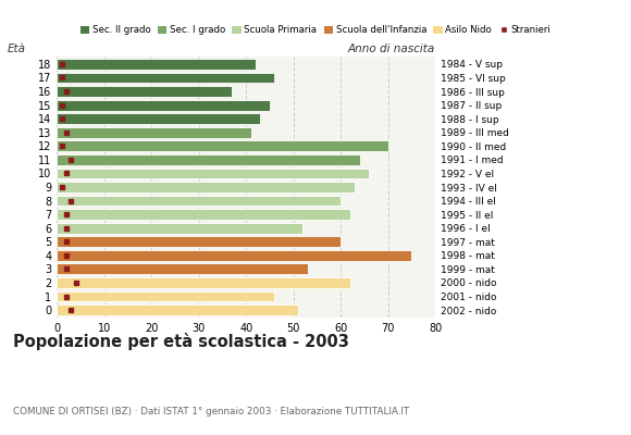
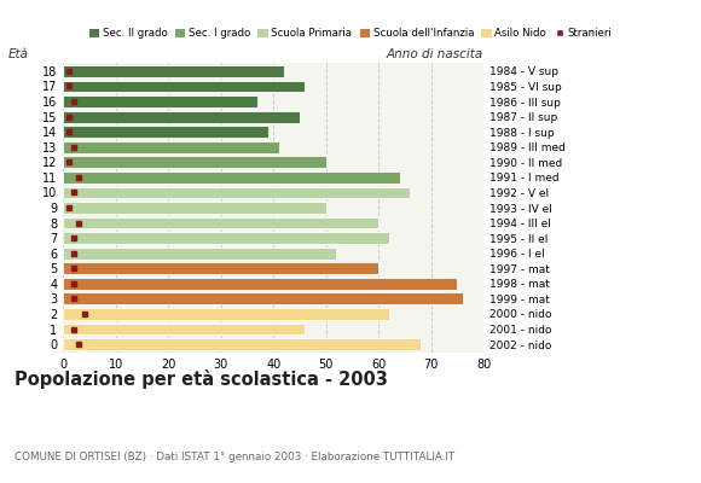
14: 43 -> 39
12: 70 -> 50
9: 63 -> 50
3: 53 -> 76
0: 51 -> 68
